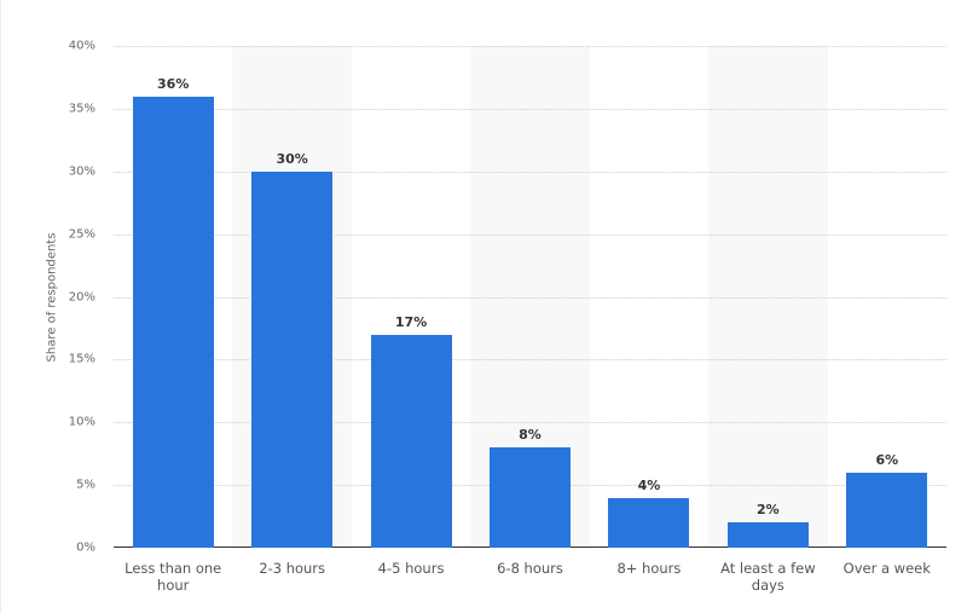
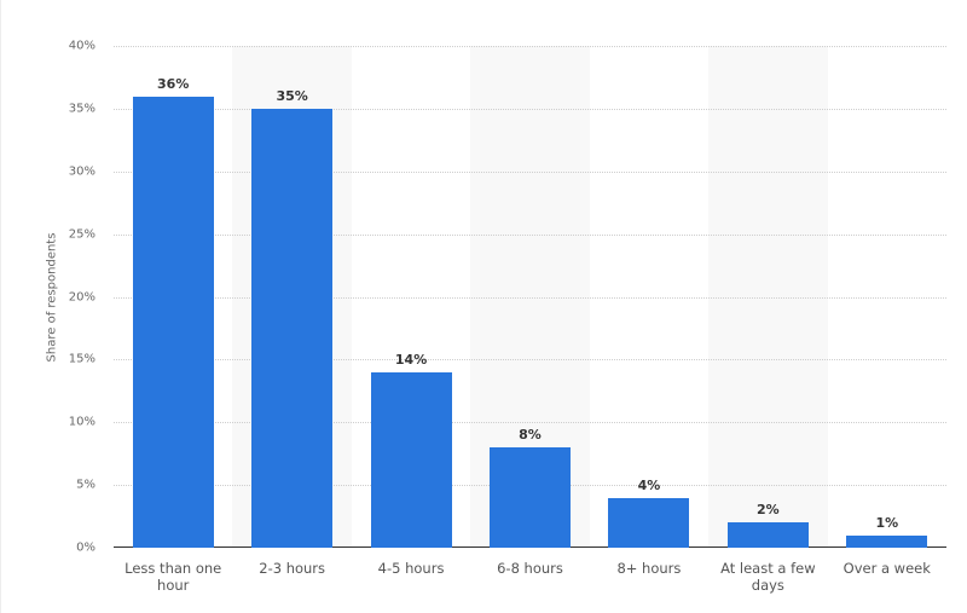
2-3 hours: 30% -> 35%
4-5 hours: 17% -> 14%
Over a week: 6% -> 1%
